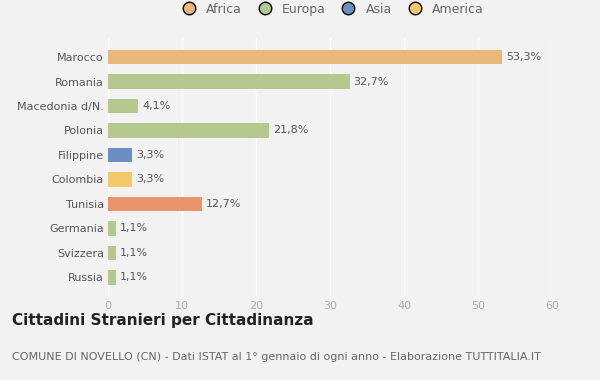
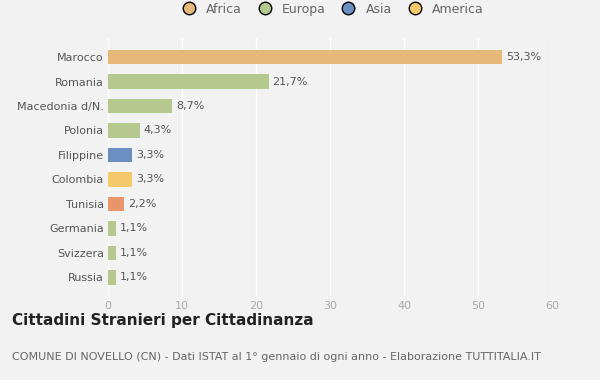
Romania: 32,7% -> 21,7%
Macedonia d/N.: 4,1% -> 8,7%
Polonia: 21,8% -> 4,3%
Tunisia: 12,7% -> 2,2%
